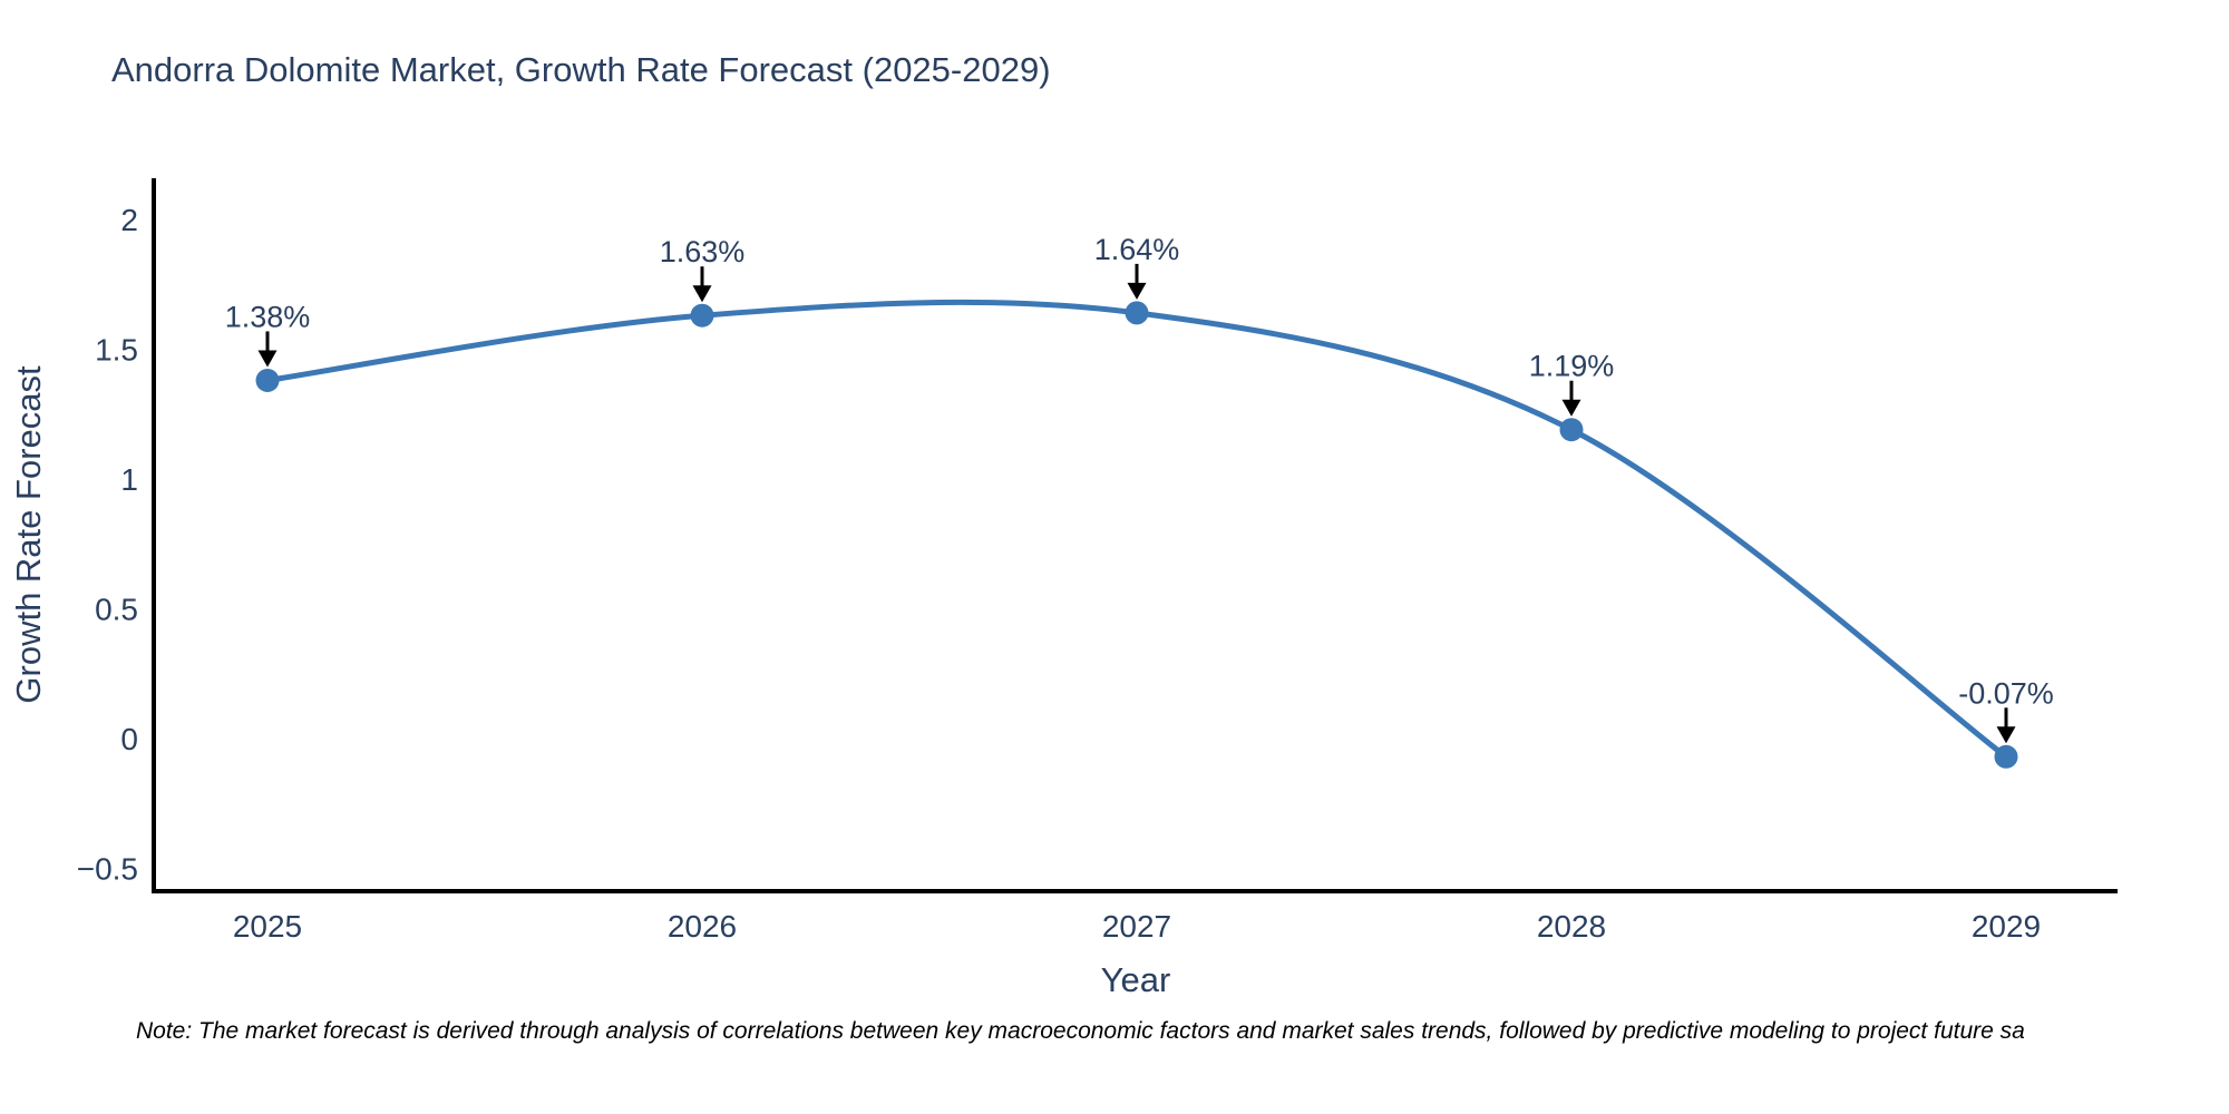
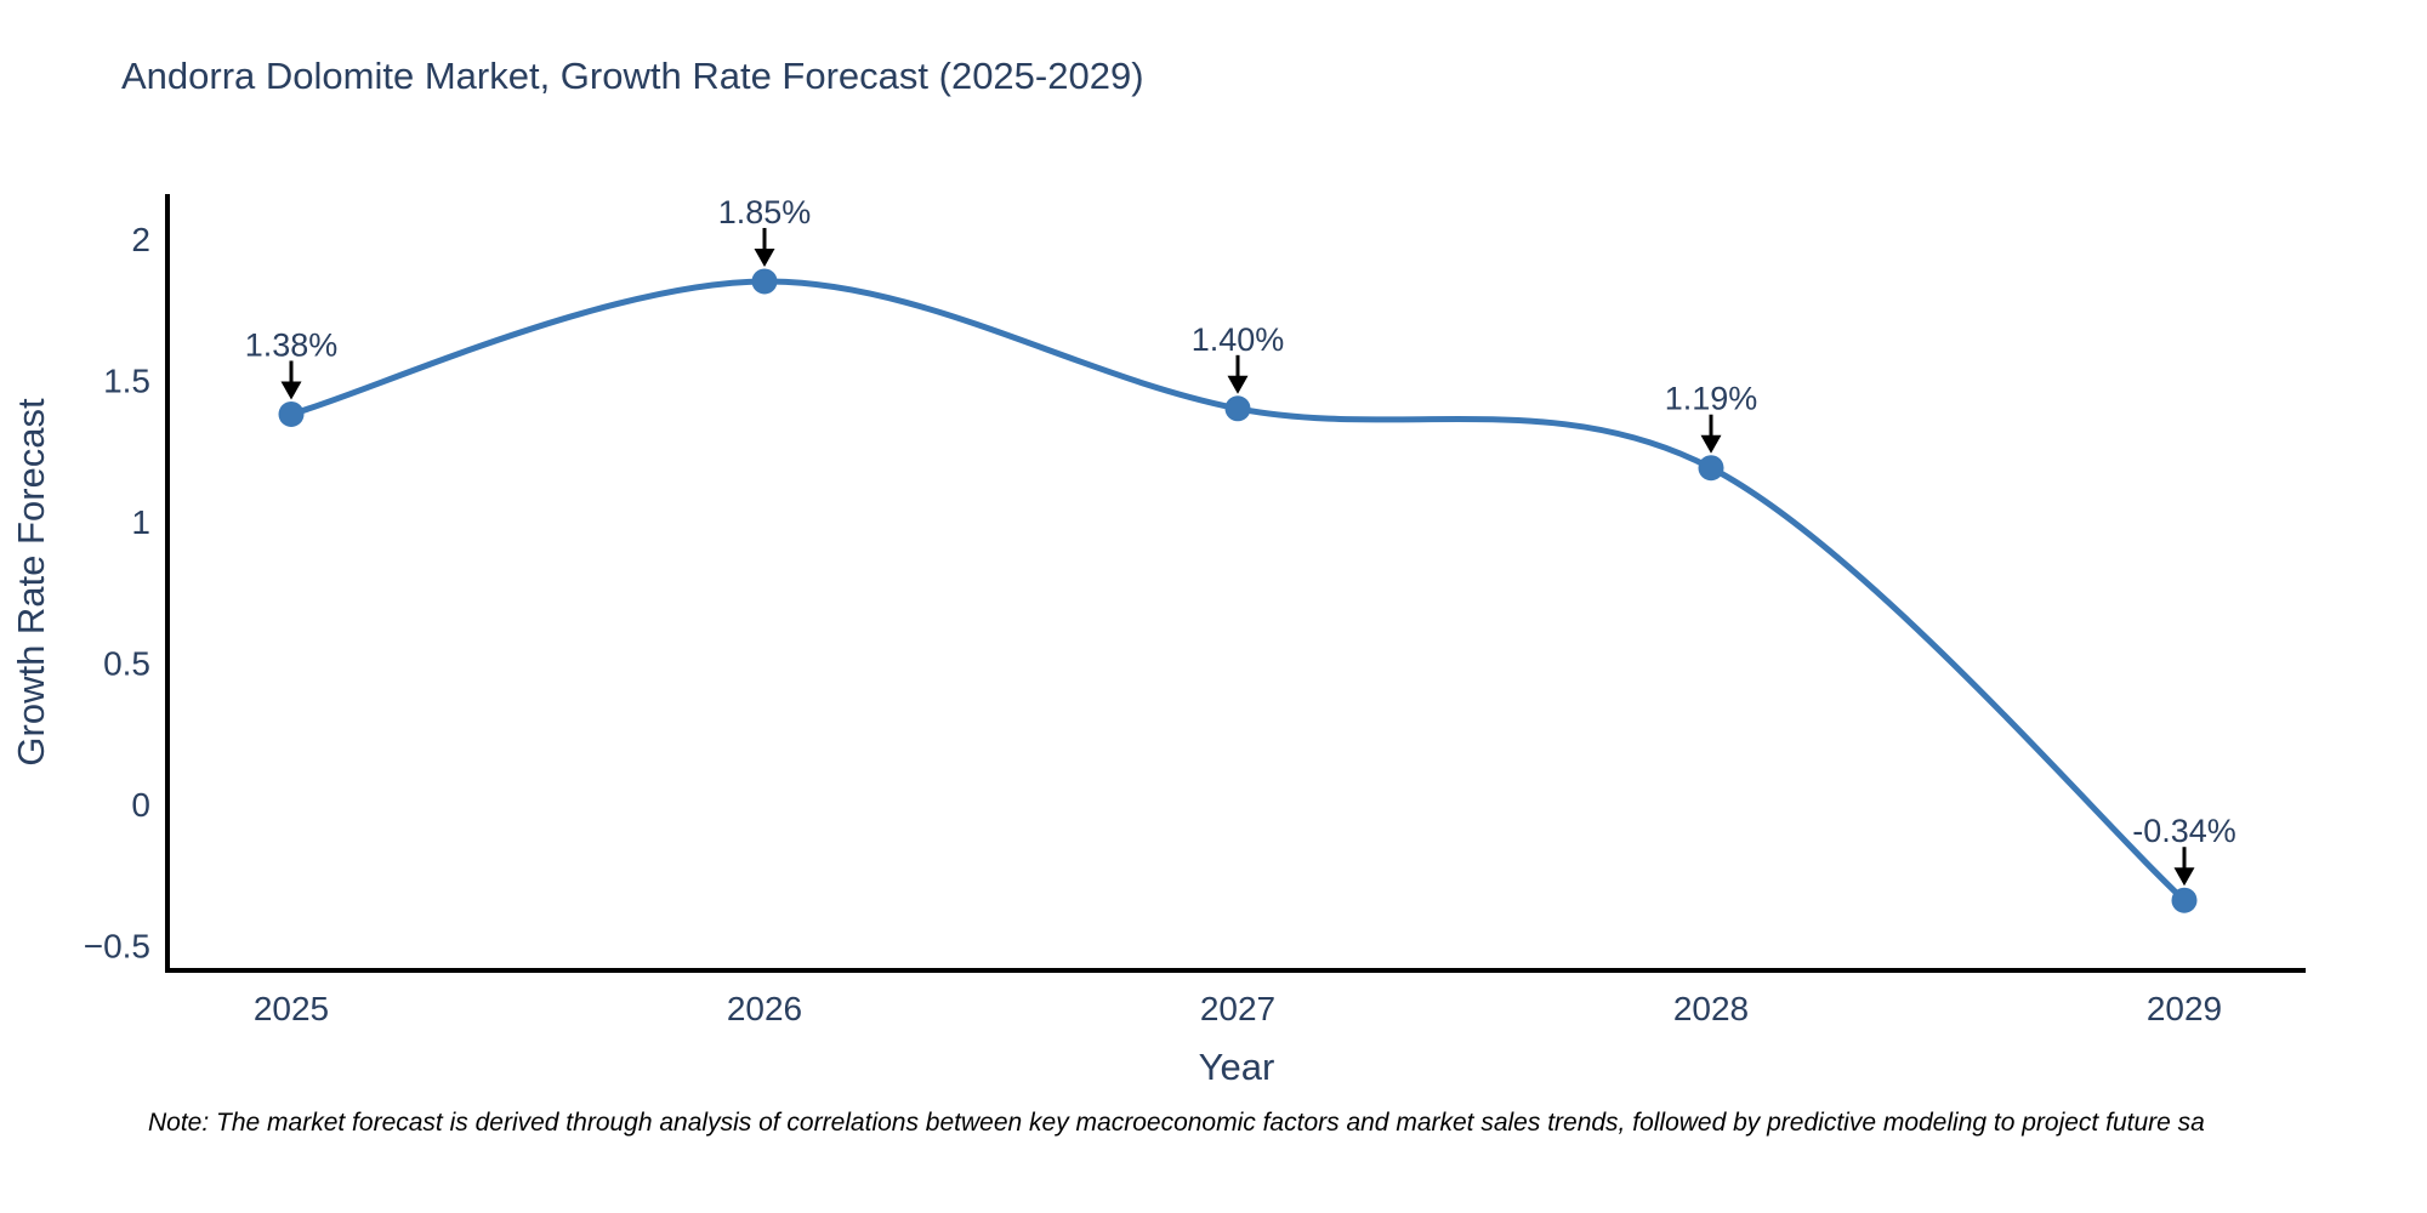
2026: 1.63% -> 1.85%
2027: 1.64% -> 1.40%
2029: -0.07% -> -0.34%
